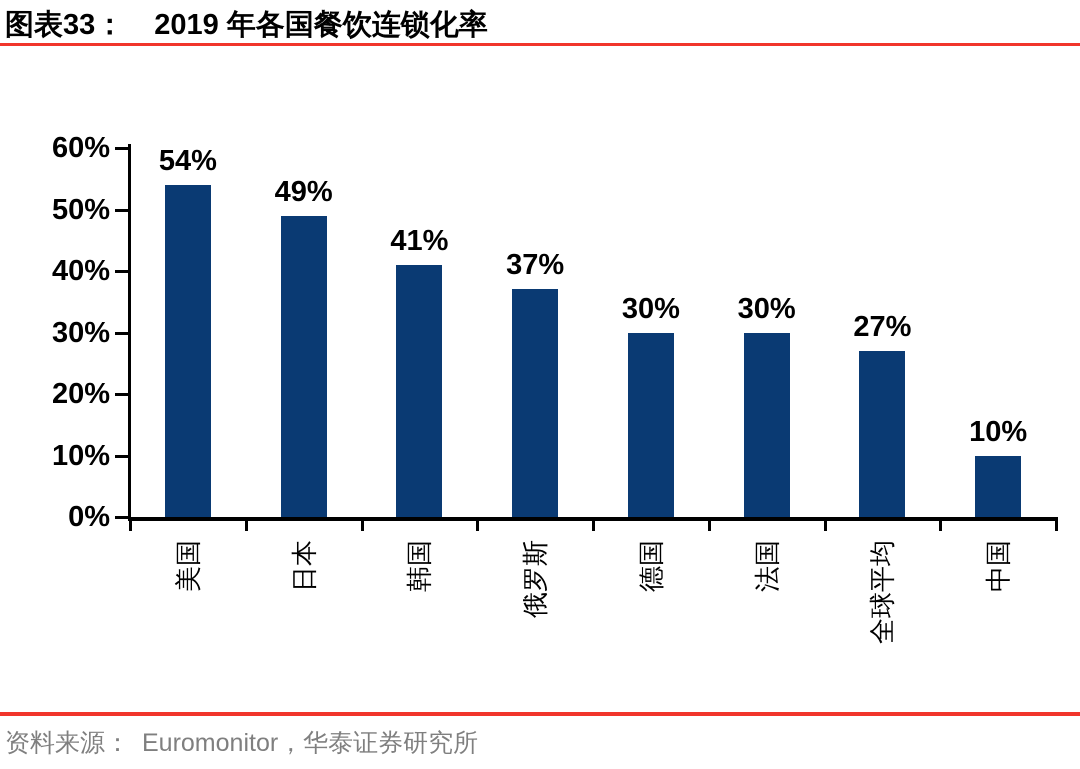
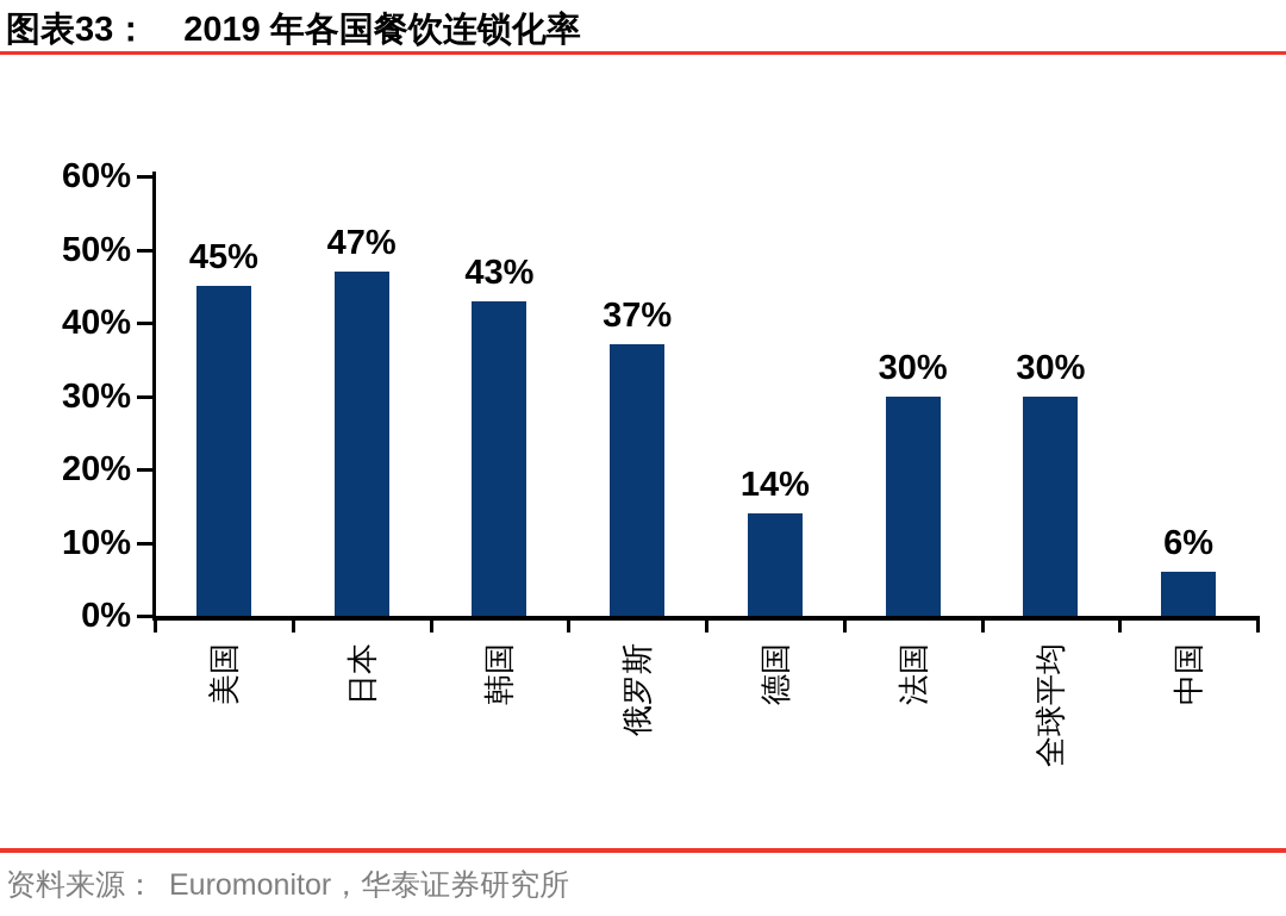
美国: 54% -> 45%
日本: 49% -> 47%
韩国: 41% -> 43%
德国: 30% -> 14%
全球平均: 27% -> 30%
中国: 10% -> 6%
